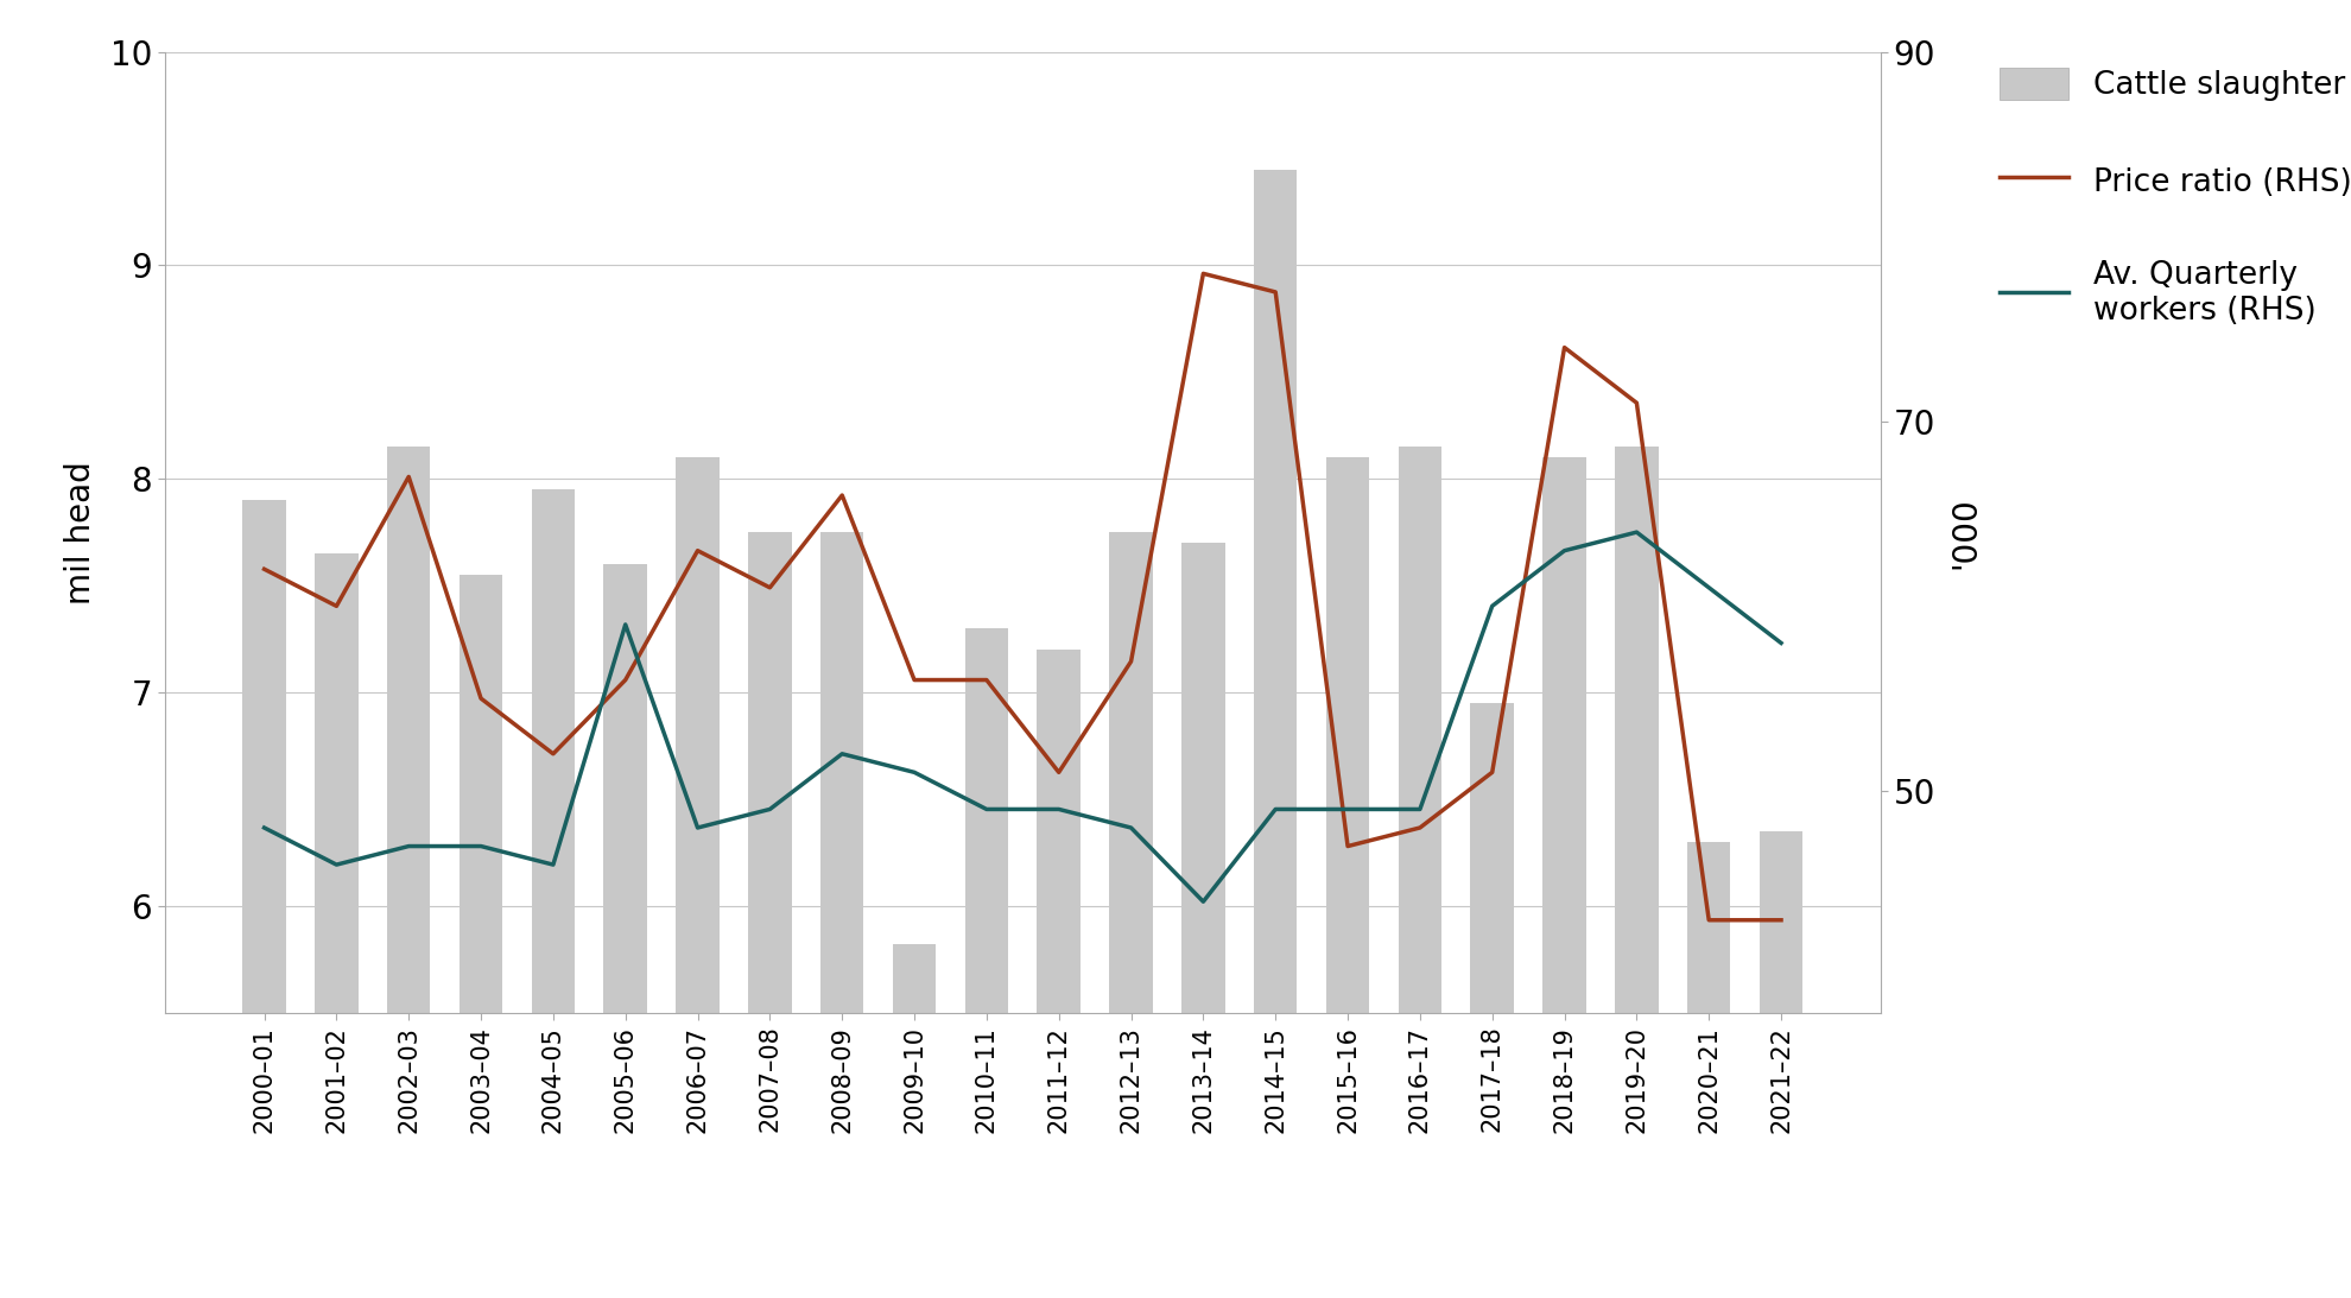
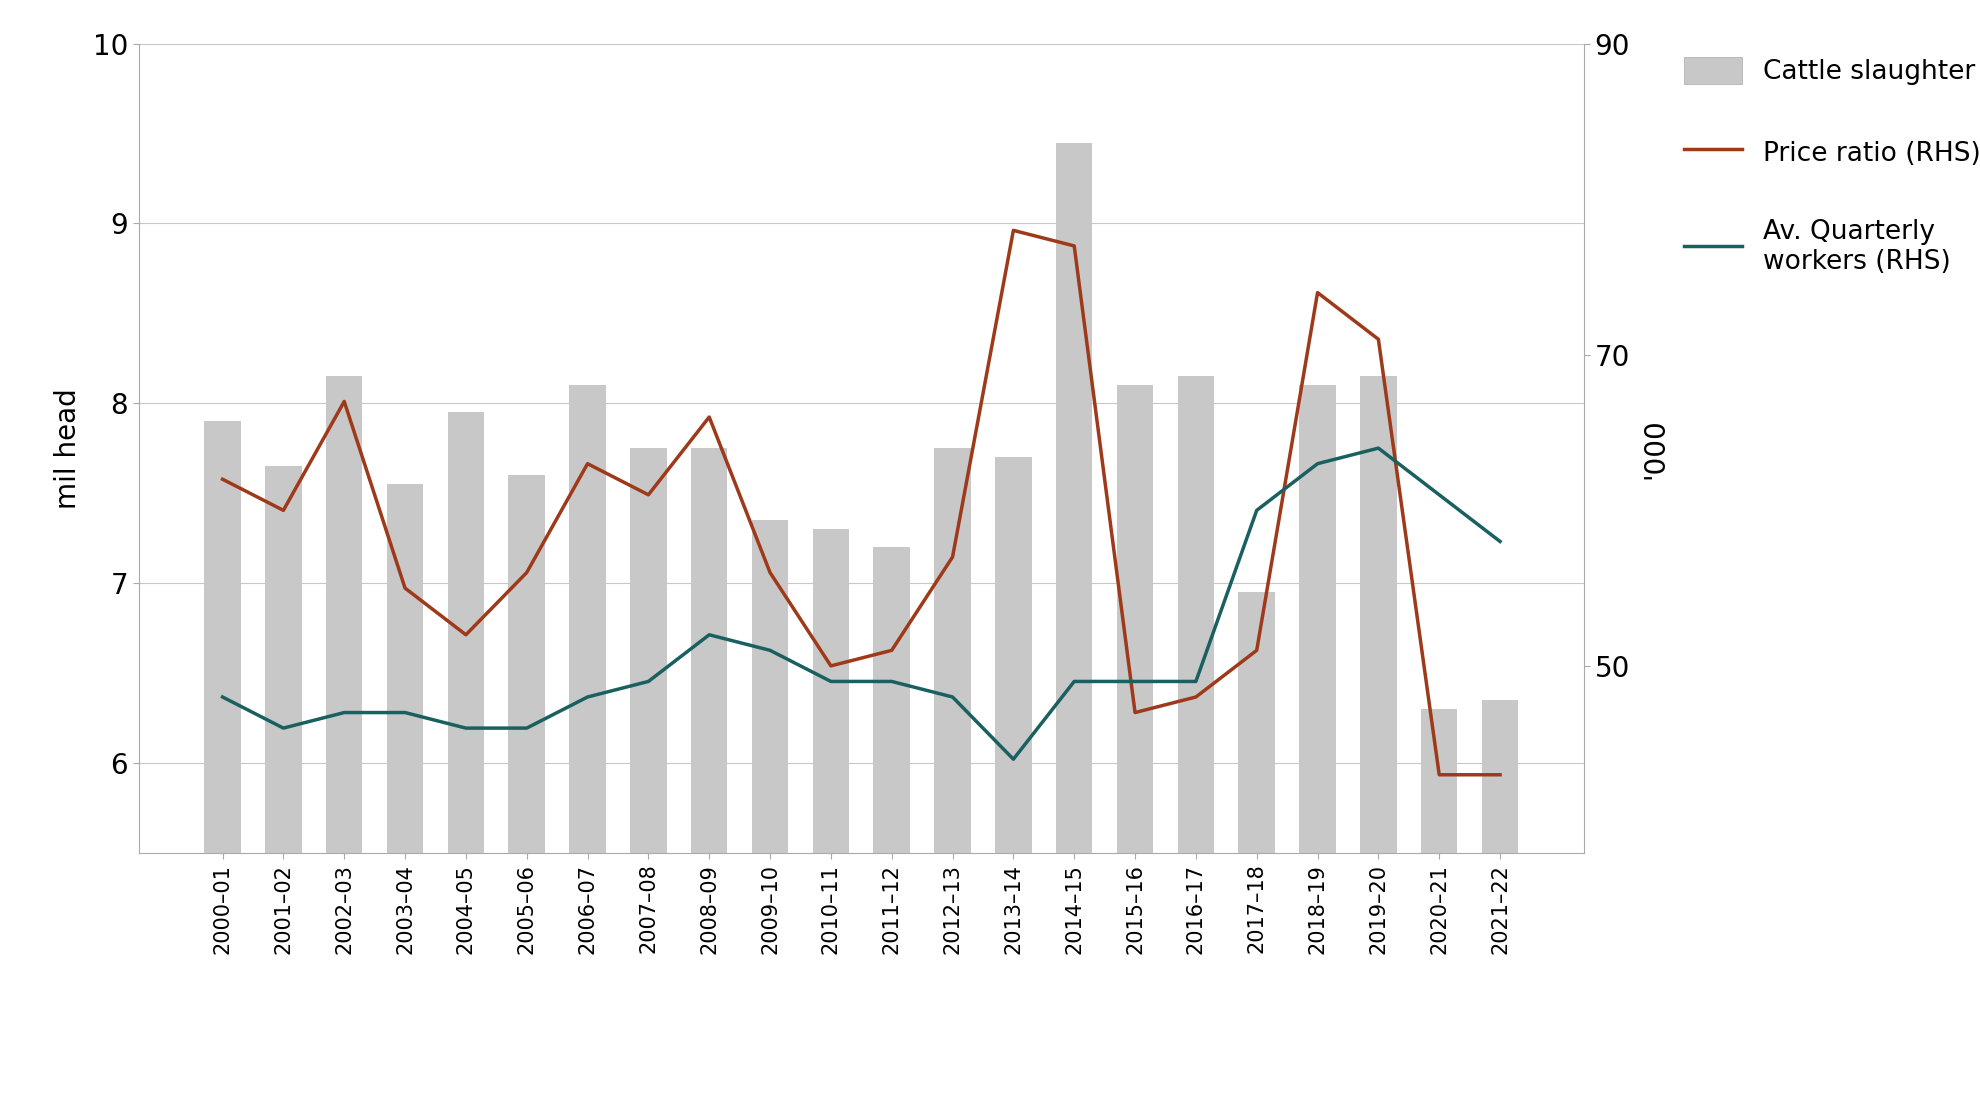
Av. Quarterly workers (RHS)/2005–06: 59 -> 46
Cattle slaughter/2009–10: 5.82 -> 7.35
Price ratio (RHS)/2010–11: 56 -> 50
